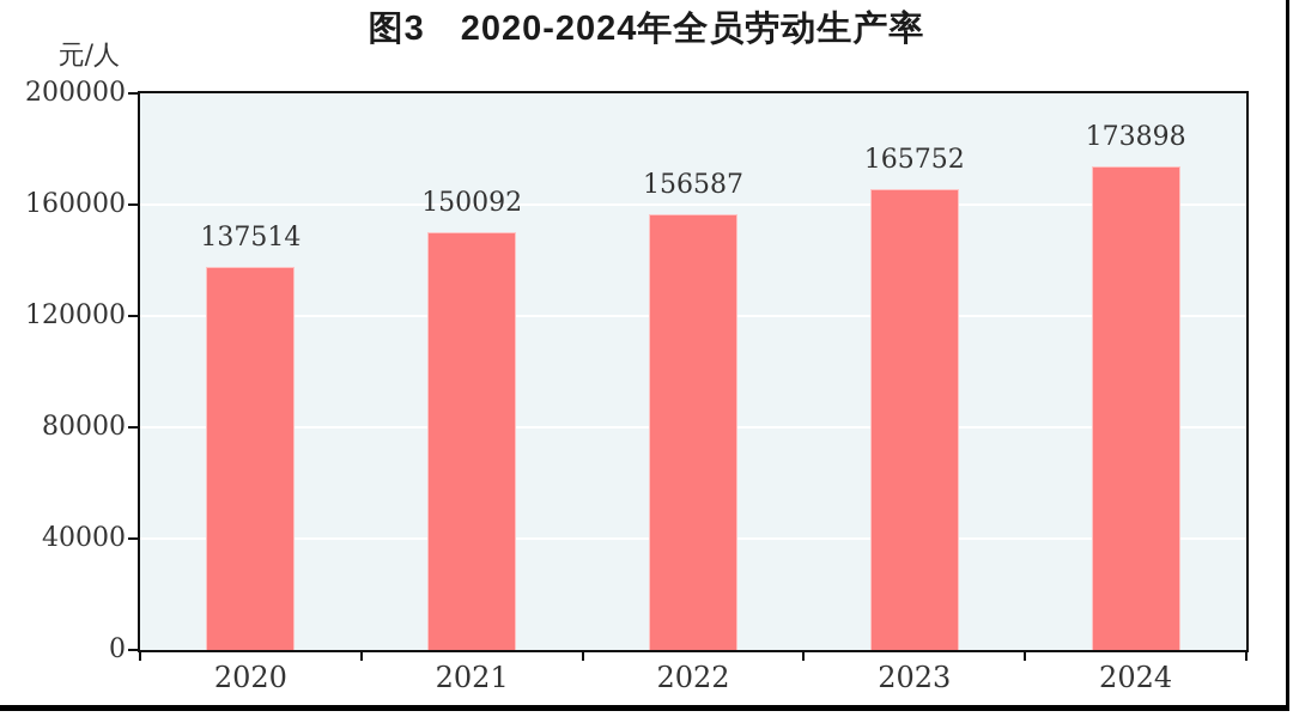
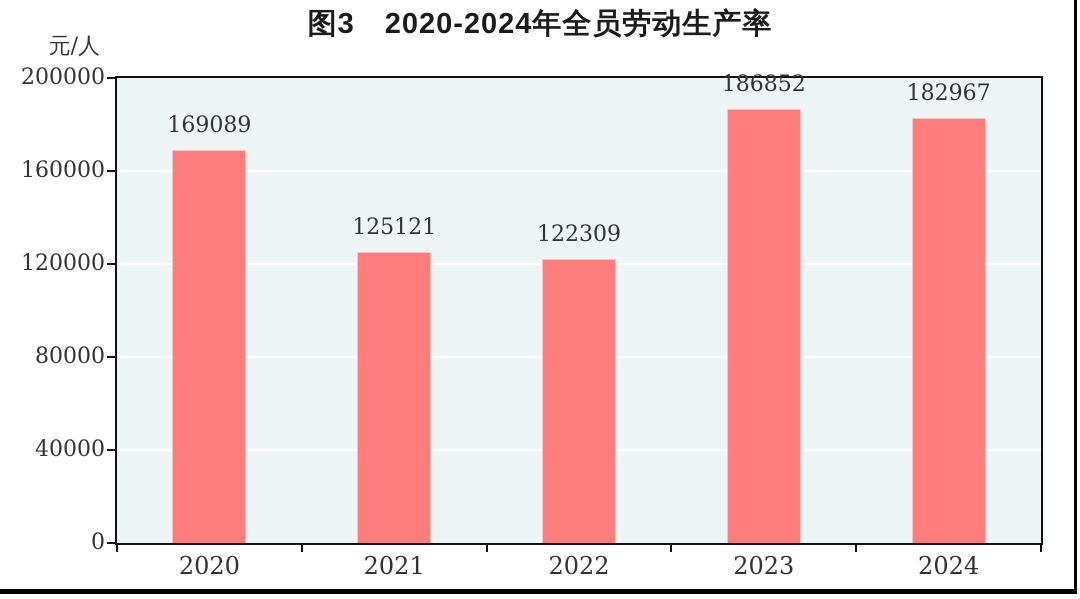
2020: 137514 -> 169089
2021: 150092 -> 125121
2022: 156587 -> 122309
2023: 165752 -> 186852
2024: 173898 -> 182967
